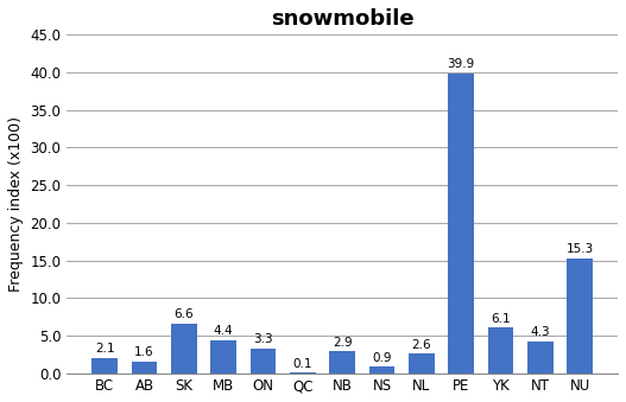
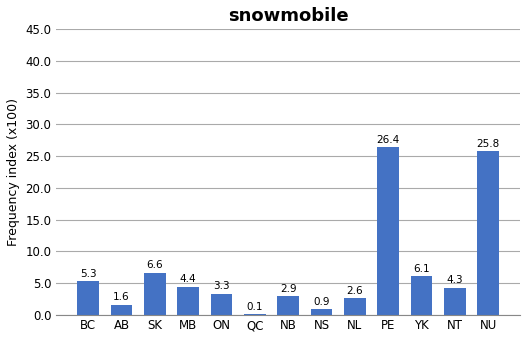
BC: 2.1 -> 5.3
PE: 39.9 -> 26.4
NU: 15.3 -> 25.8
